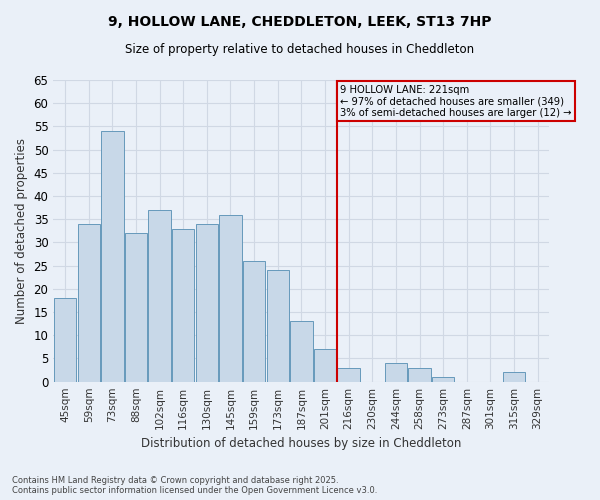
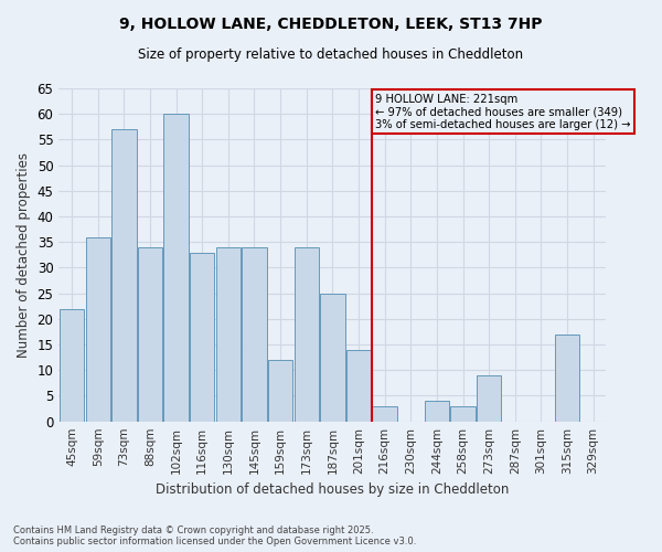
45sqm: 18 -> 22
59sqm: 34 -> 36
73sqm: 54 -> 57
88sqm: 32 -> 34
102sqm: 37 -> 60
145sqm: 36 -> 34
159sqm: 26 -> 12
173sqm: 24 -> 34
187sqm: 13 -> 25
201sqm: 7 -> 14
273sqm: 1 -> 9
315sqm: 2 -> 17
